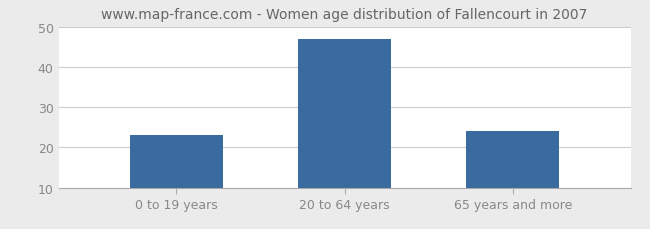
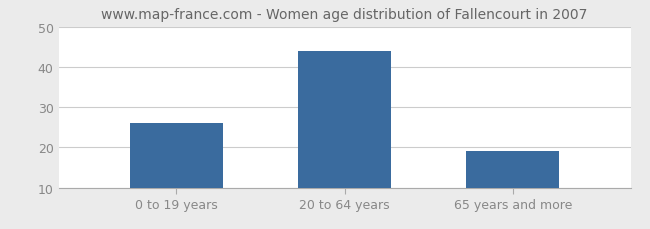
0 to 19 years: 23 -> 26
20 to 64 years: 47 -> 44
65 years and more: 24 -> 19
